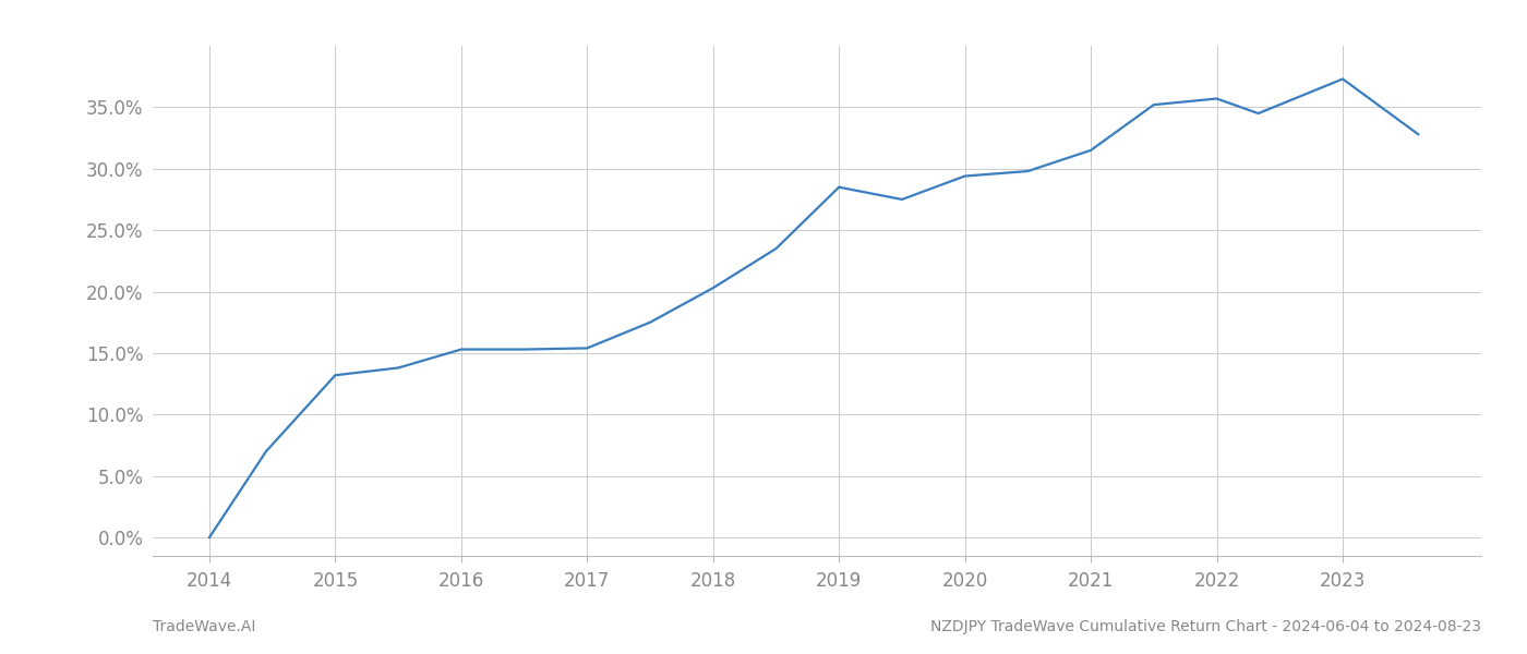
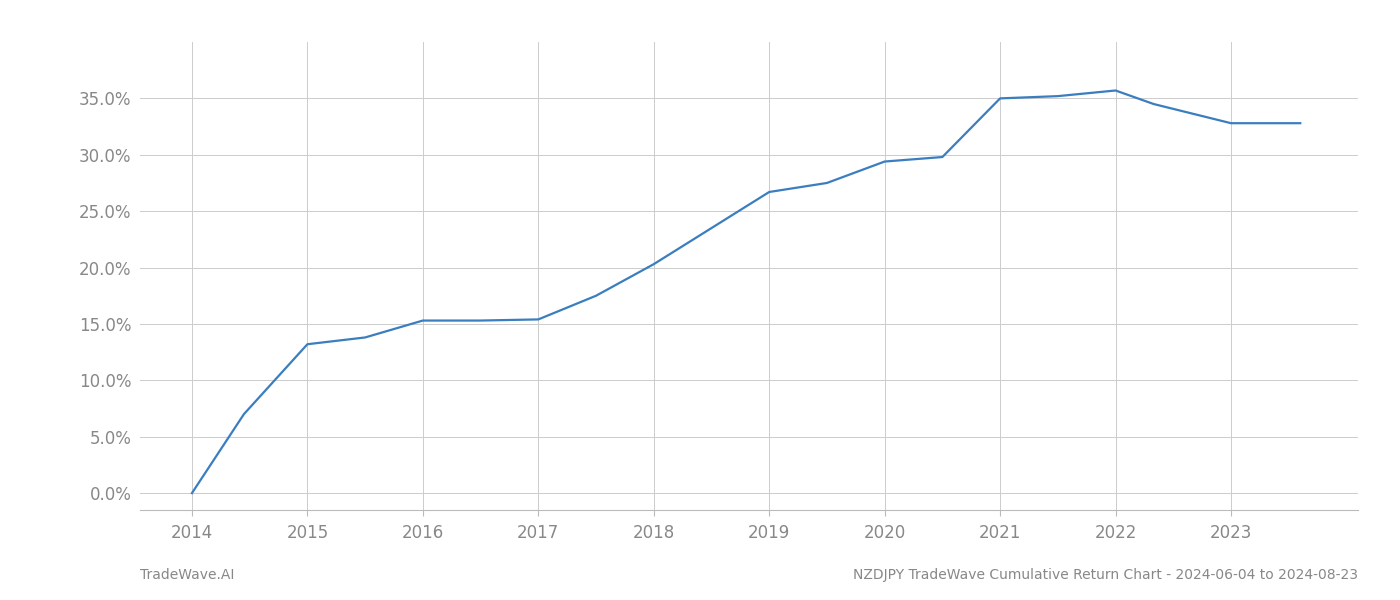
2019: 28.5% -> 26.7%
2021: 31.5% -> 35.0%
2023: 37.3% -> 32.8%
